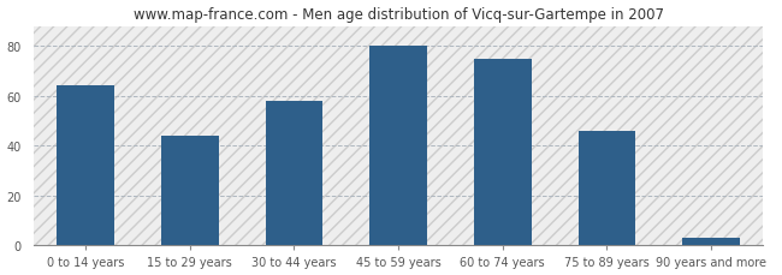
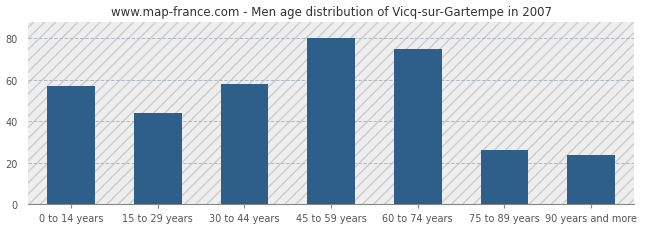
0 to 14 years: 64 -> 57
75 to 89 years: 46 -> 26
90 years and more: 3 -> 24
